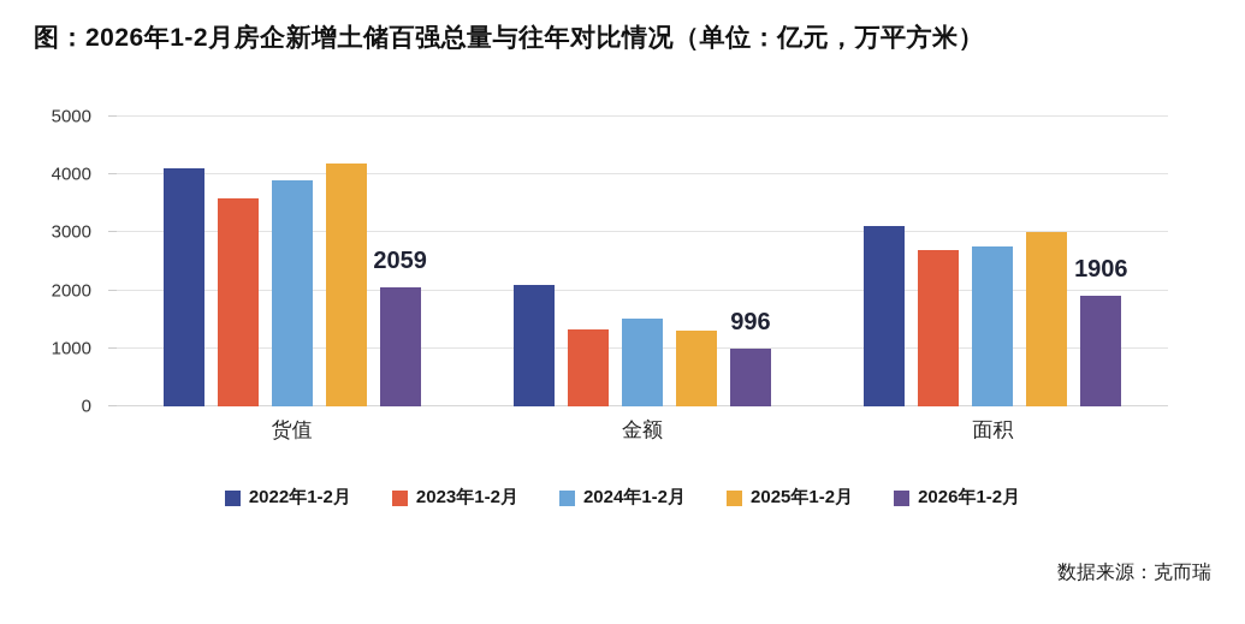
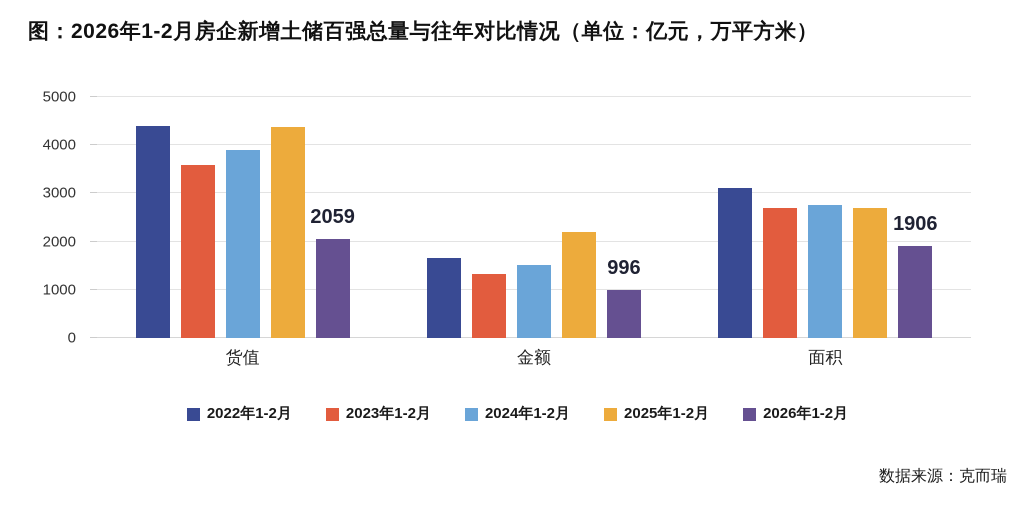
2022年1-2月/货值: 4100 -> 4400
2025年1-2月/货值: 4200 -> 4400
2022年1-2月/金额: 2100 -> 1700
2025年1-2月/金额: 1300 -> 2200
2025年1-2月/面积: 3000 -> 2700
